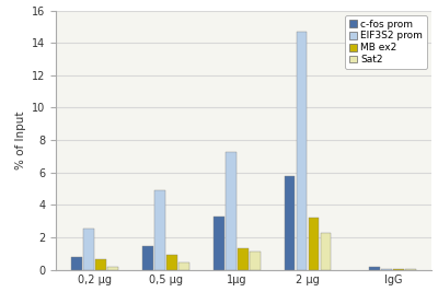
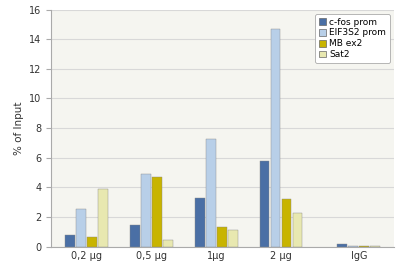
Sat2/0,2 μg: 0.2 -> 3.9
MB ex2/0,5 μg: 0.9 -> 4.7
